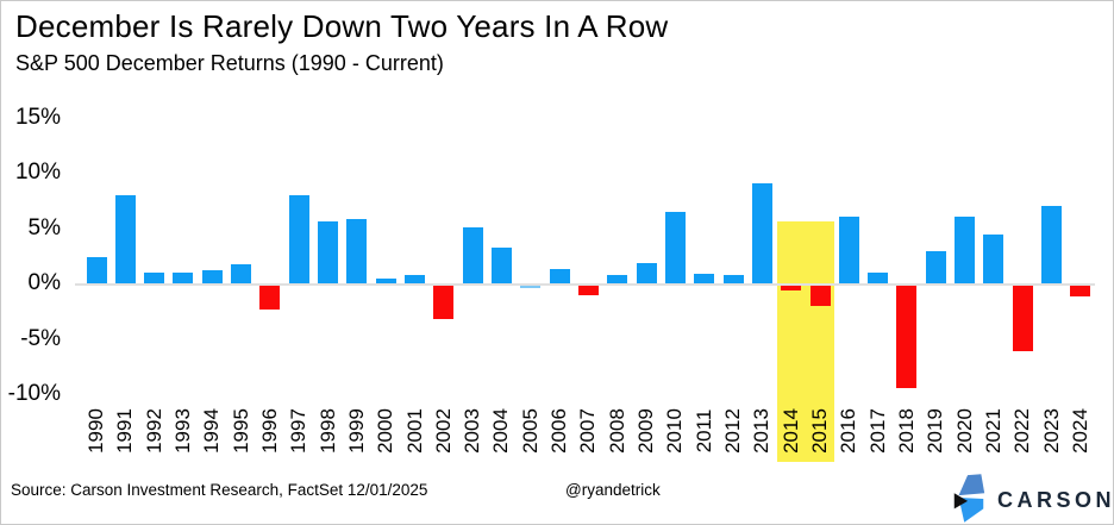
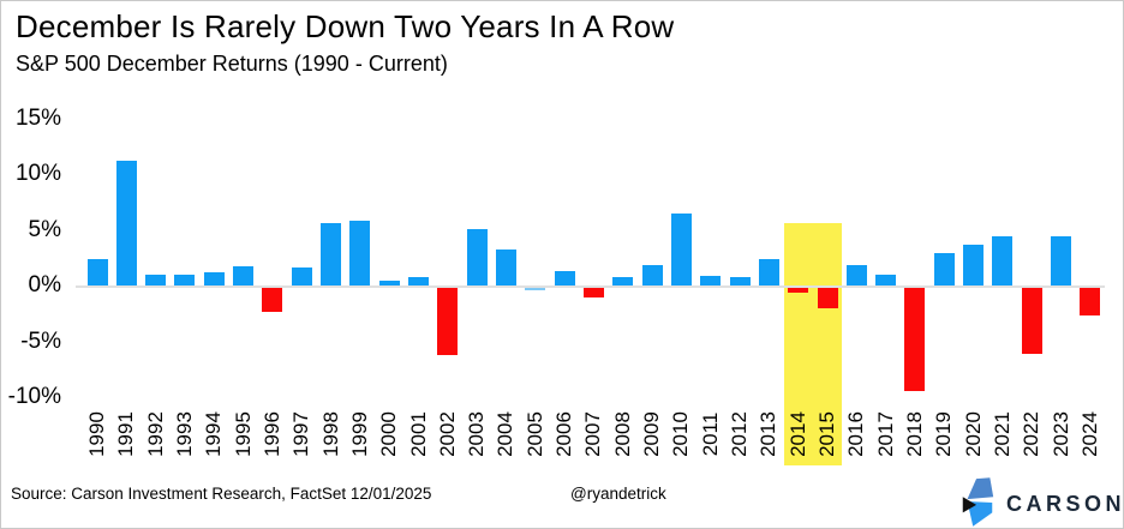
1991: 8% -> 11%
1997: 8% -> 2%
2002: -3% -> -6%
2013: 9% -> 2%
2016: 6% -> 2%
2020: 6% -> 4%
2023: 7% -> 4%
2024: -1% -> -2%
